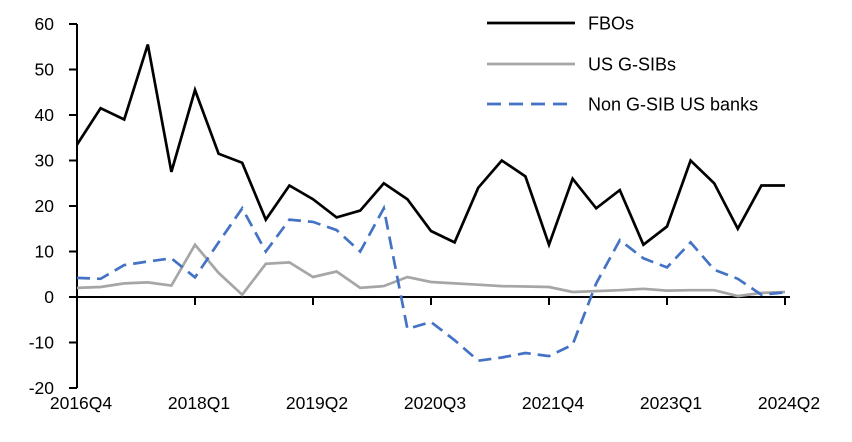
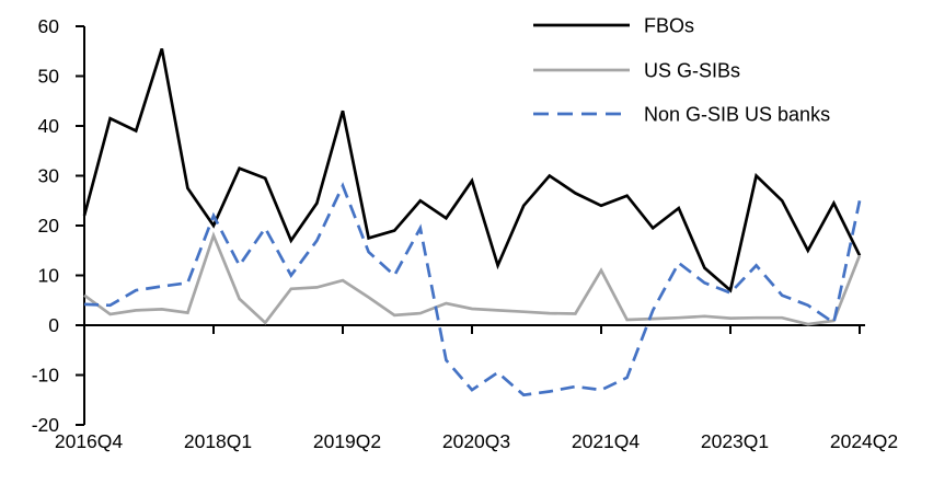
FBOs/2016Q4: 34 -> 22
US G-SIBs/2016Q4: 2 -> 6
FBOs/2018Q1: 46 -> 20
US G-SIBs/2018Q1: 12 -> 18
Non G-SIB US banks/2018Q1: 4 -> 22
FBOs/2019Q2: 22 -> 43
US G-SIBs/2019Q2: 4 -> 9
Non G-SIB US banks/2019Q2: 16 -> 28
FBOs/2020Q3: 14 -> 29
Non G-SIB US banks/2020Q3: -6 -> -13
FBOs/2021Q4: 12 -> 24
US G-SIBs/2021Q4: 2 -> 11
FBOs/2023Q1: 16 -> 7
FBOs/2024Q2: 24 -> 14
US G-SIBs/2024Q2: 1 -> 14
Non G-SIB US banks/2024Q2: 1 -> 25
